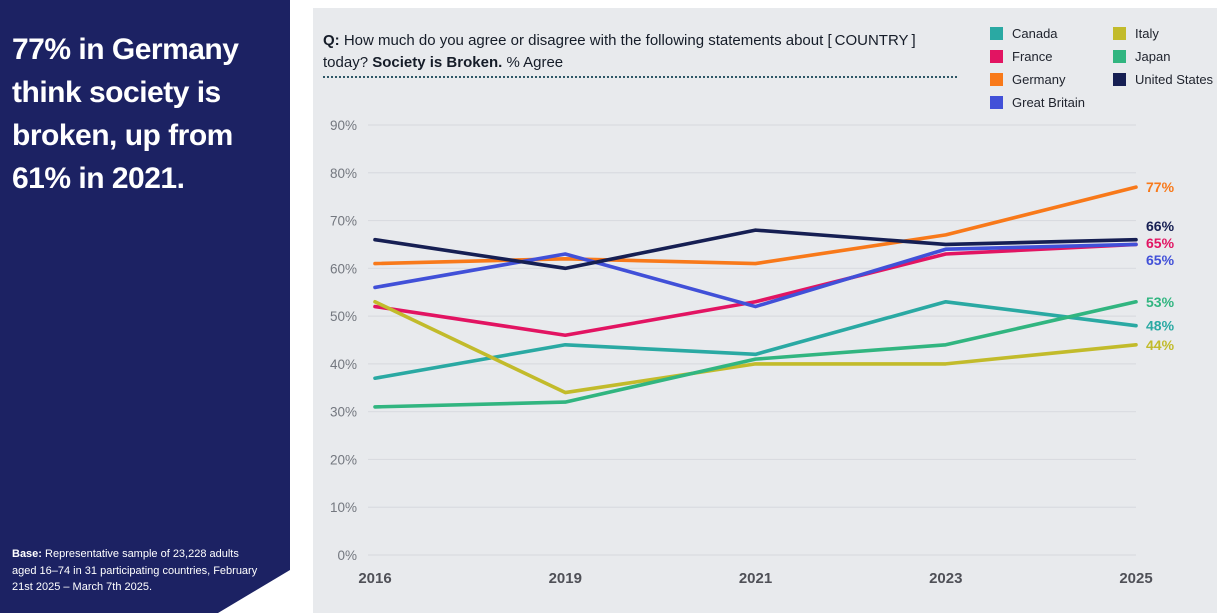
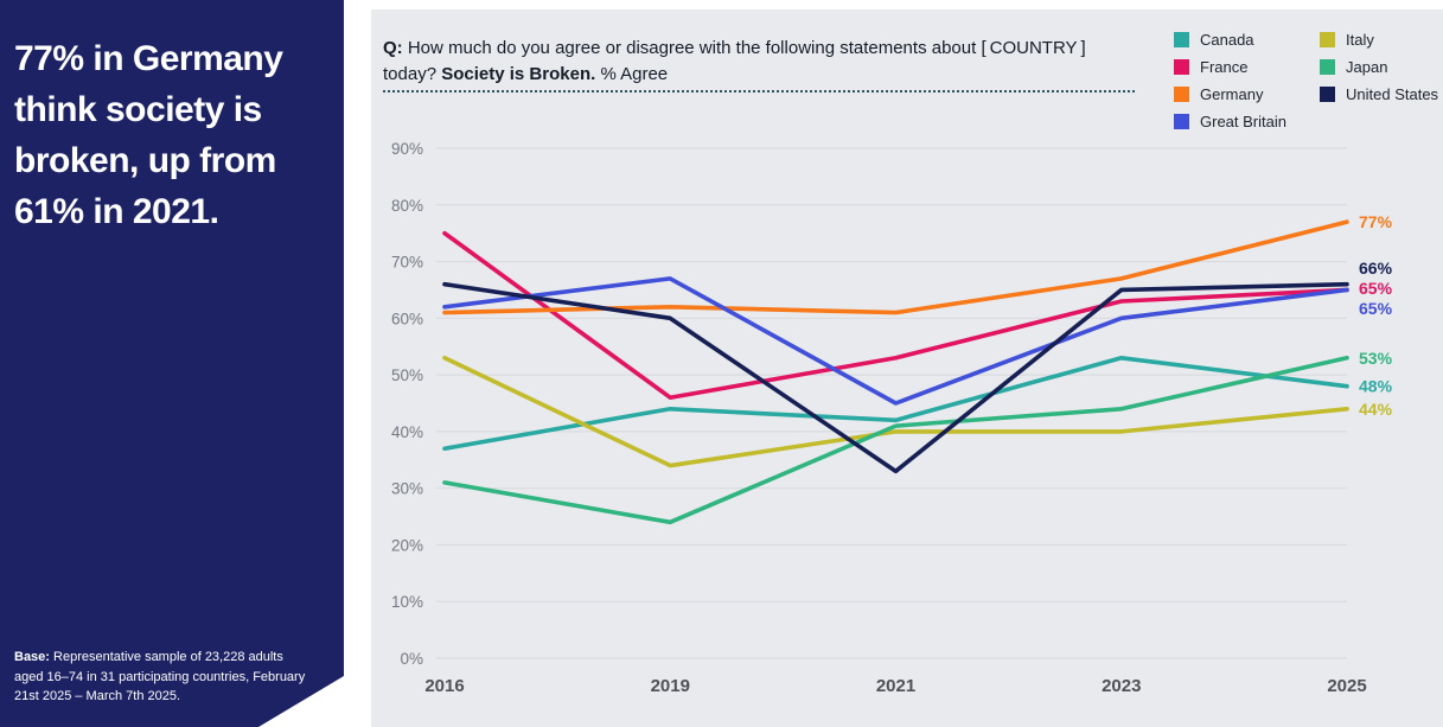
France/2016: 52% -> 75%
Great Britain/2016: 56% -> 62%
Great Britain/2019: 63% -> 67%
Japan/2019: 32% -> 24%
Great Britain/2021: 52% -> 45%
United States/2021: 68% -> 33%
Great Britain/2023: 64% -> 60%
